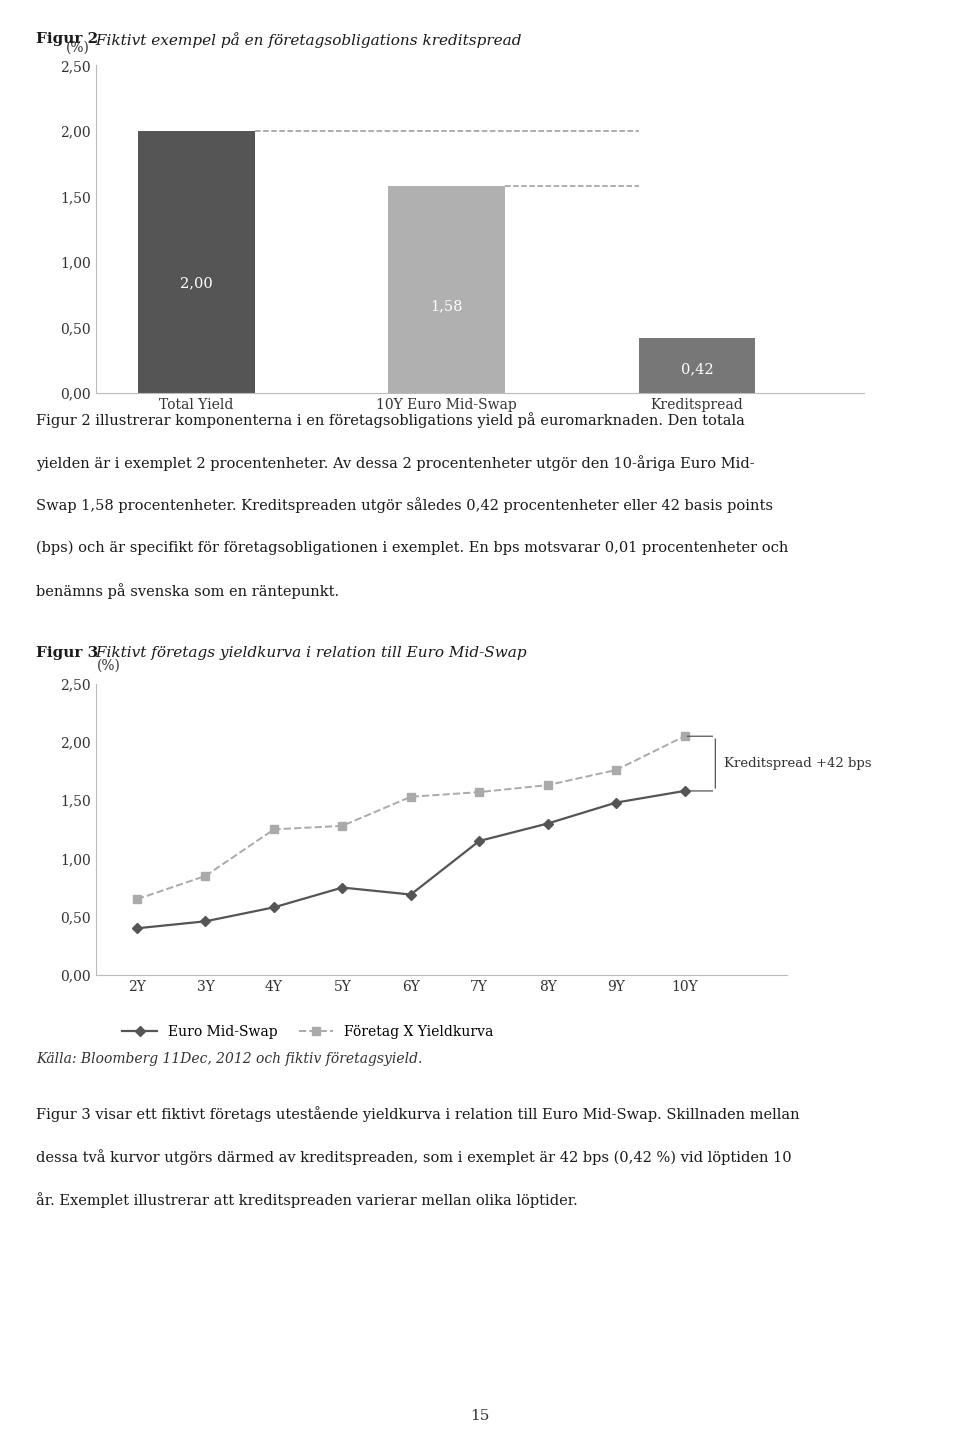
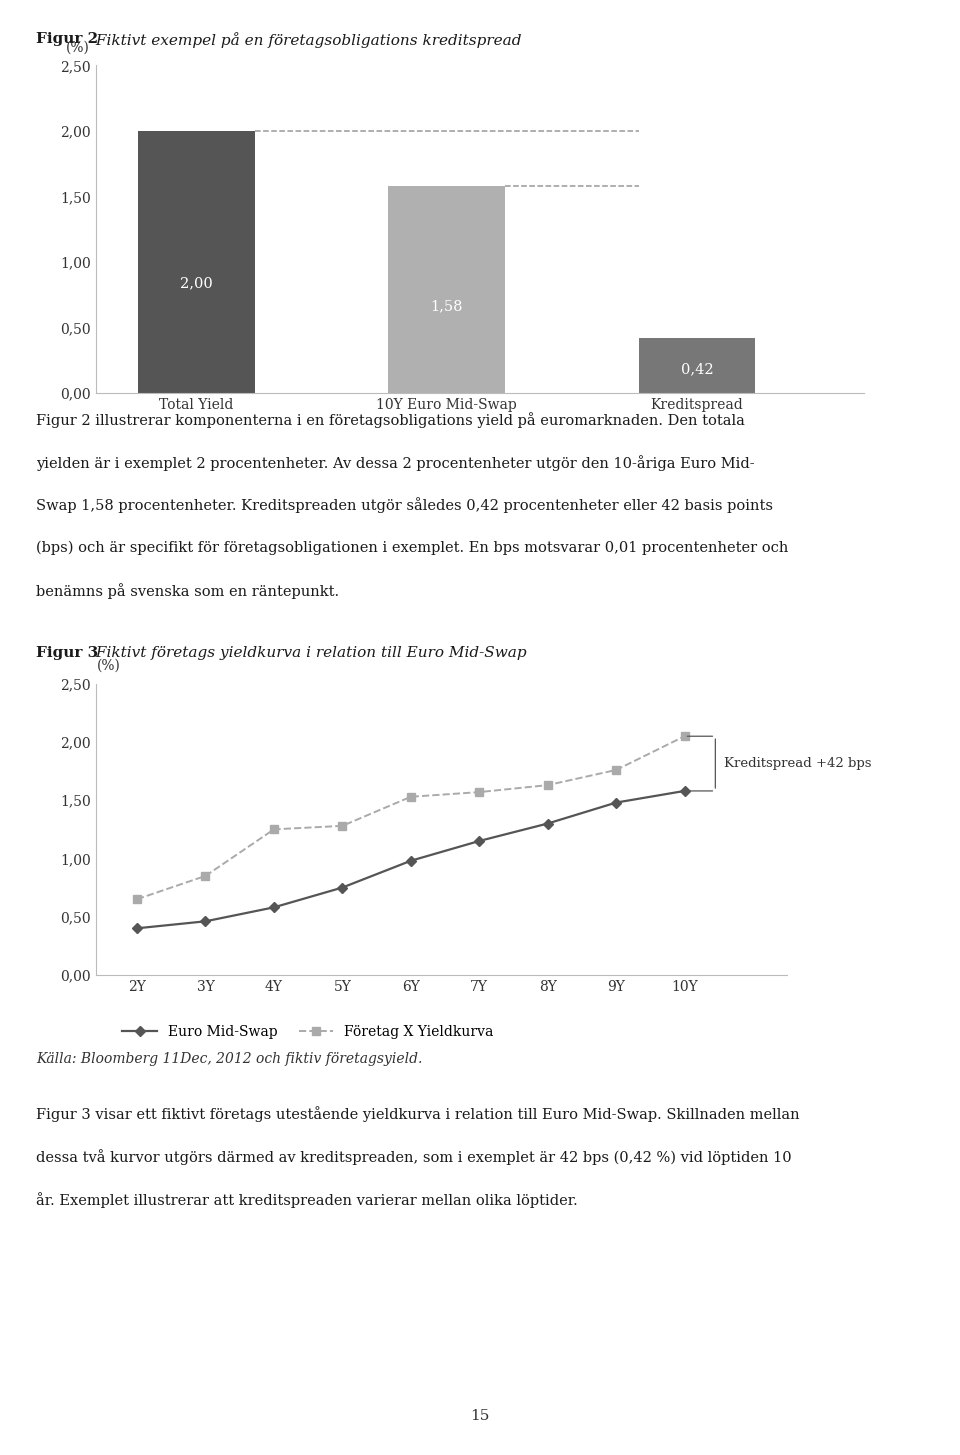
Euro Mid-Swap/6Y: 0,69 -> 0,98
